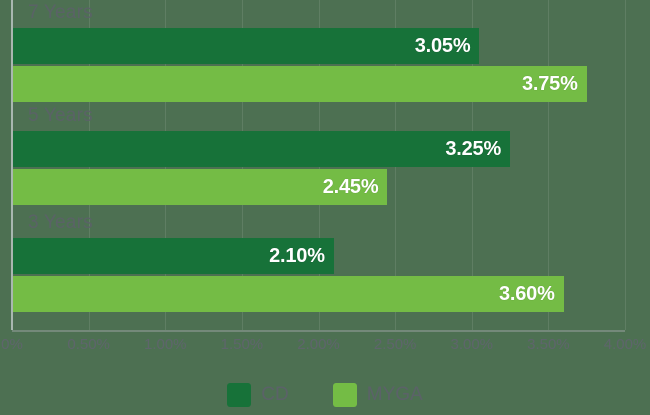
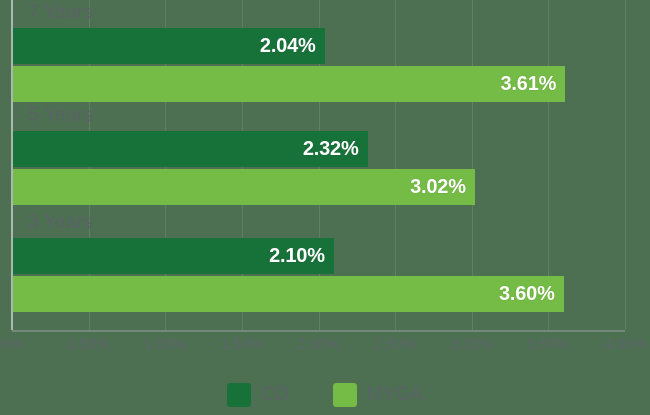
CD/7 Years: 3.05% -> 2.04%
MYGA/7 Years: 3.75% -> 3.61%
CD/5 Years: 3.25% -> 2.32%
MYGA/5 Years: 2.45% -> 3.02%
